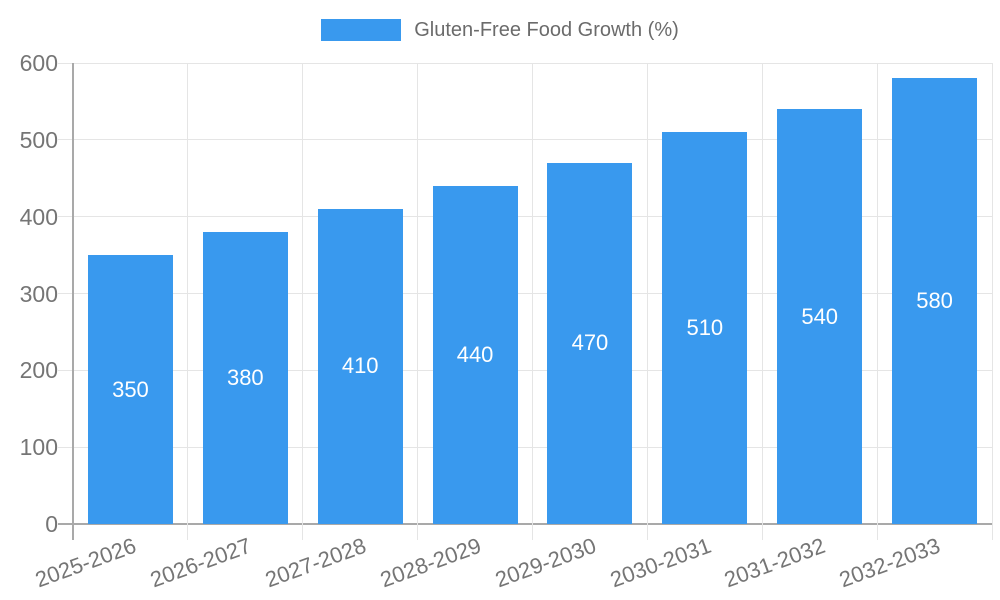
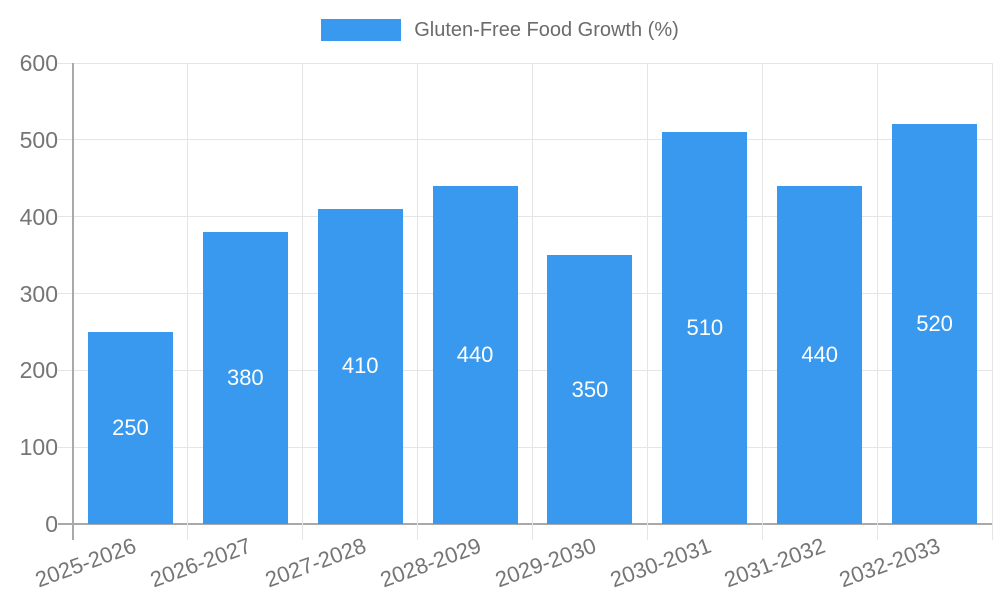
2025-2026: 350 -> 250
2029-2030: 470 -> 350
2031-2032: 540 -> 440
2032-2033: 580 -> 520
